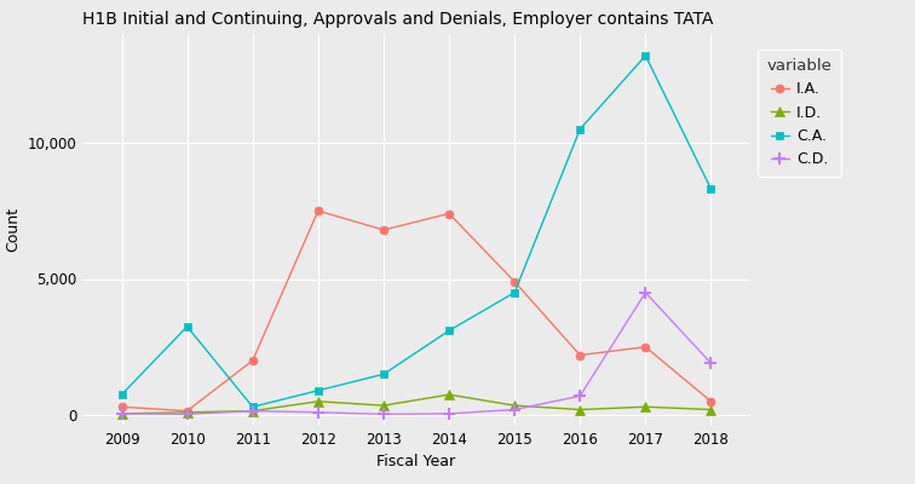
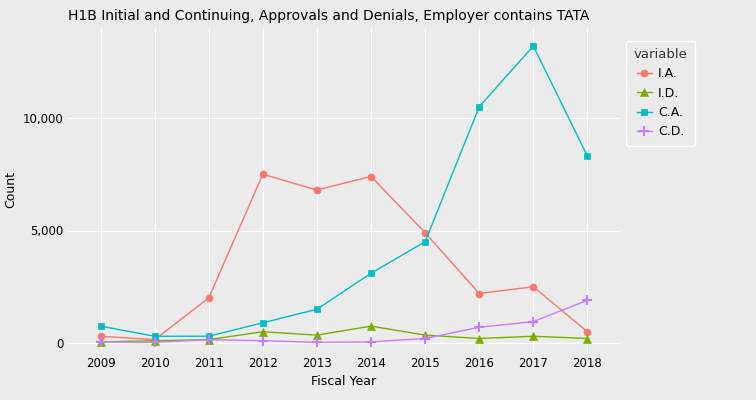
C.A./2010: 3,250 -> 300
C.D./2017: 4,500 -> 950
